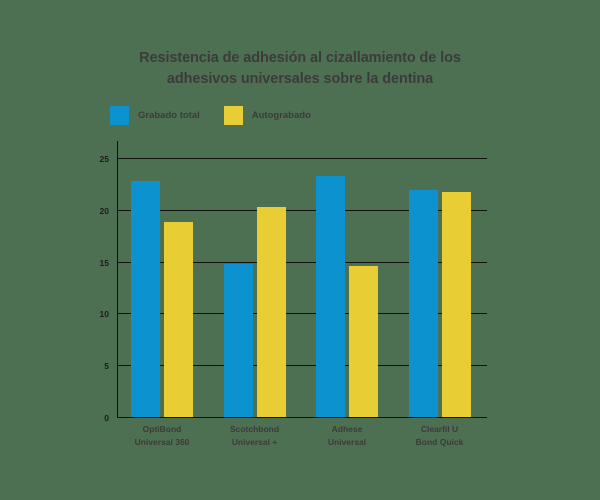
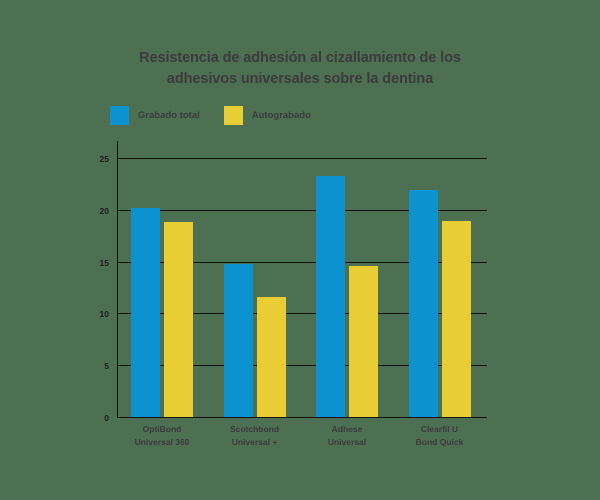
Grabado total/OptiBond Universal 360: 22.8 -> 20.2
Autograbado/Scotchbond Universal +: 20.3 -> 11.6
Autograbado/Clearfil U Bond Quick: 21.7 -> 18.9
